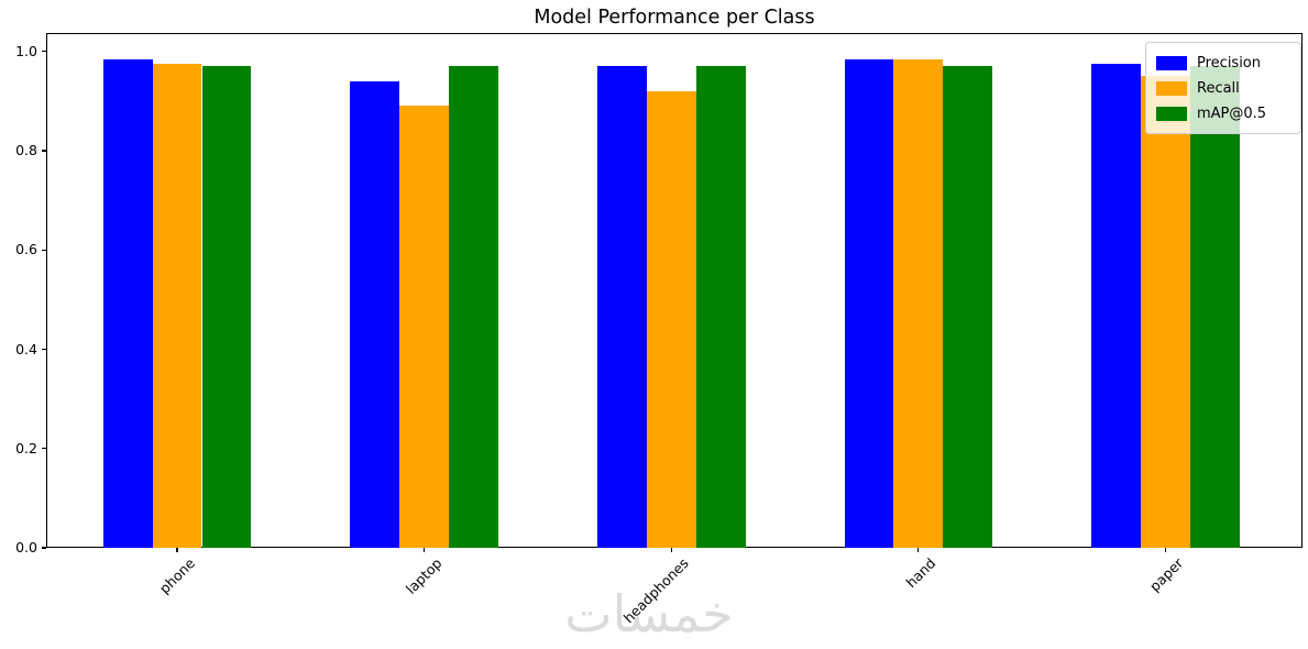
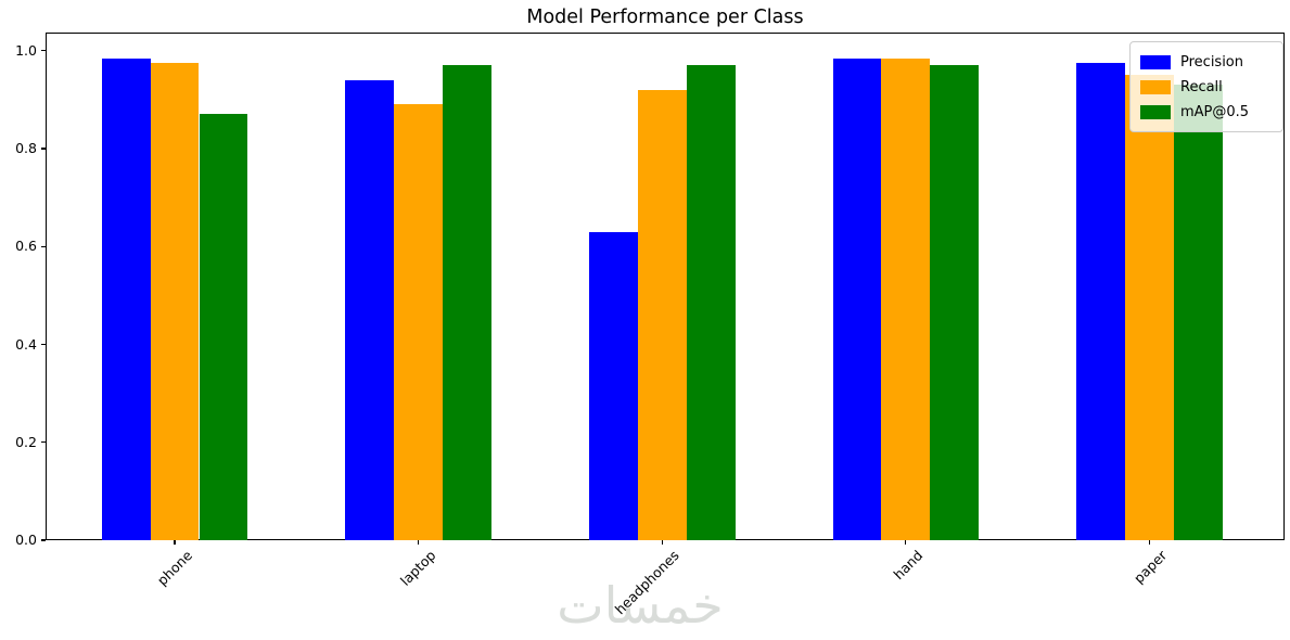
mAP@0.5/phone: 0.97 -> 0.87
Precision/headphones: 0.97 -> 0.63
mAP@0.5/paper: 0.97 -> 0.93
